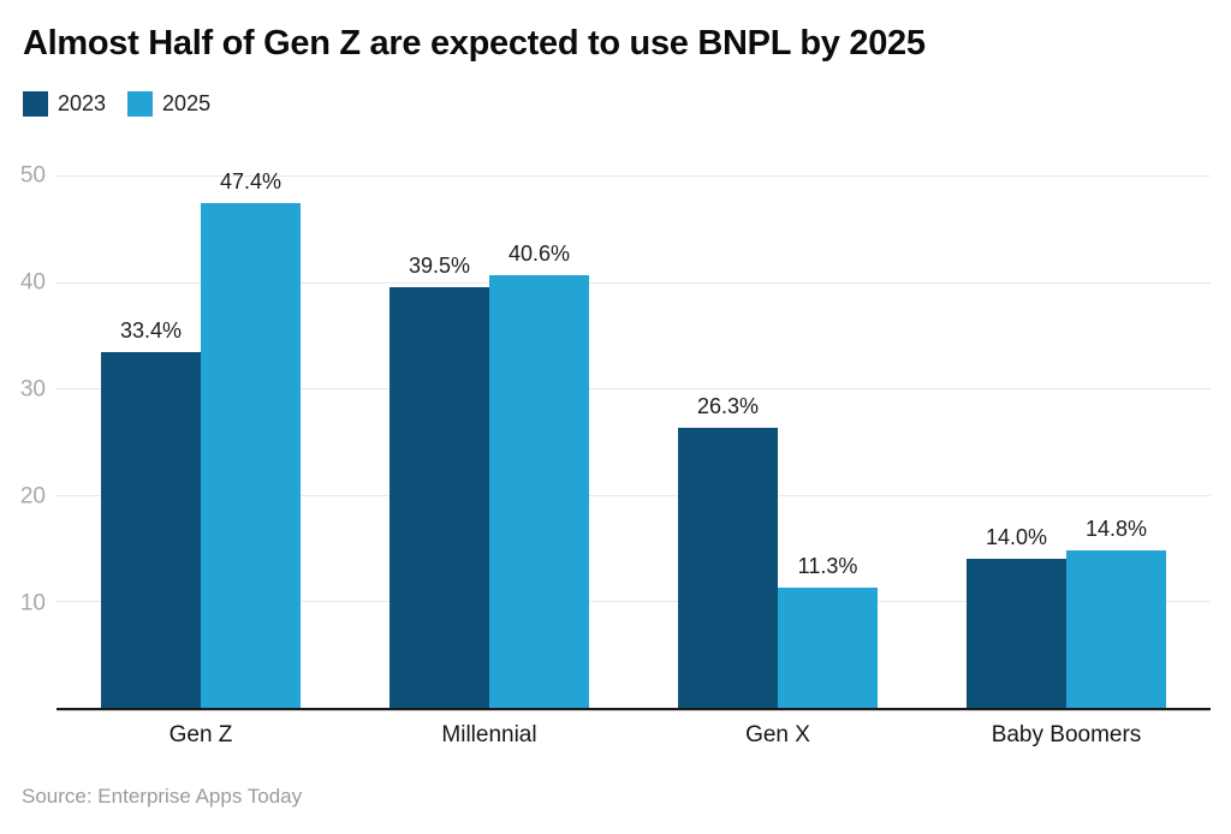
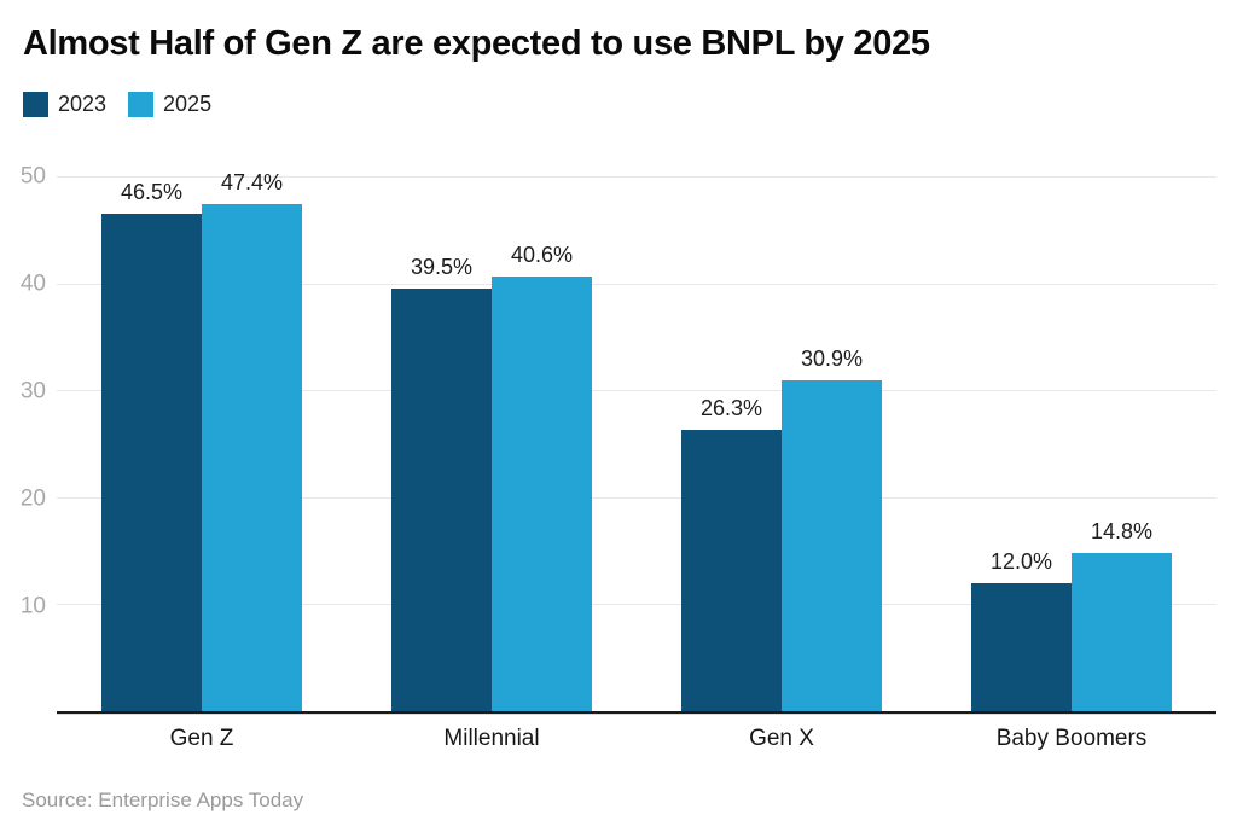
2023/Gen Z: 33.4% -> 46.5%
2025/Gen X: 11.3% -> 30.9%
2023/Baby Boomers: 14.0% -> 12.0%
